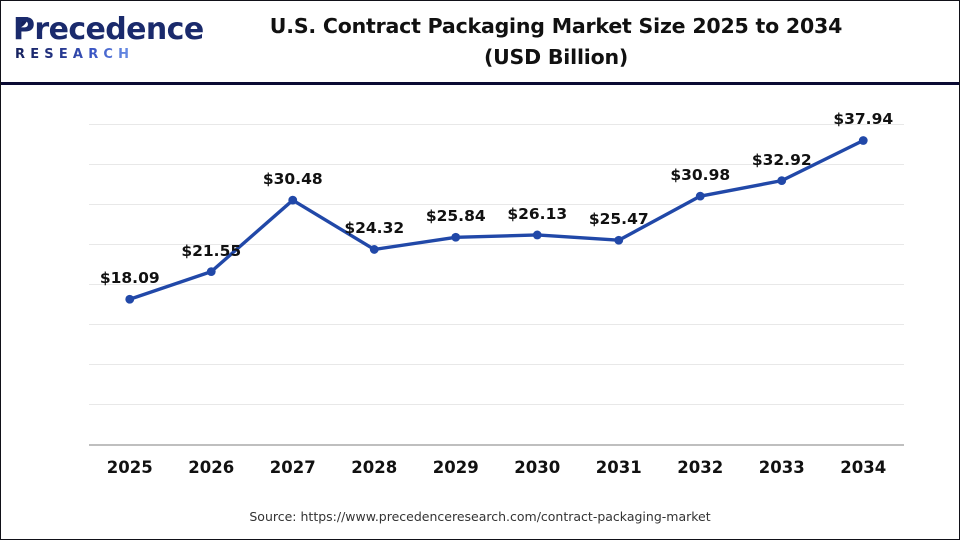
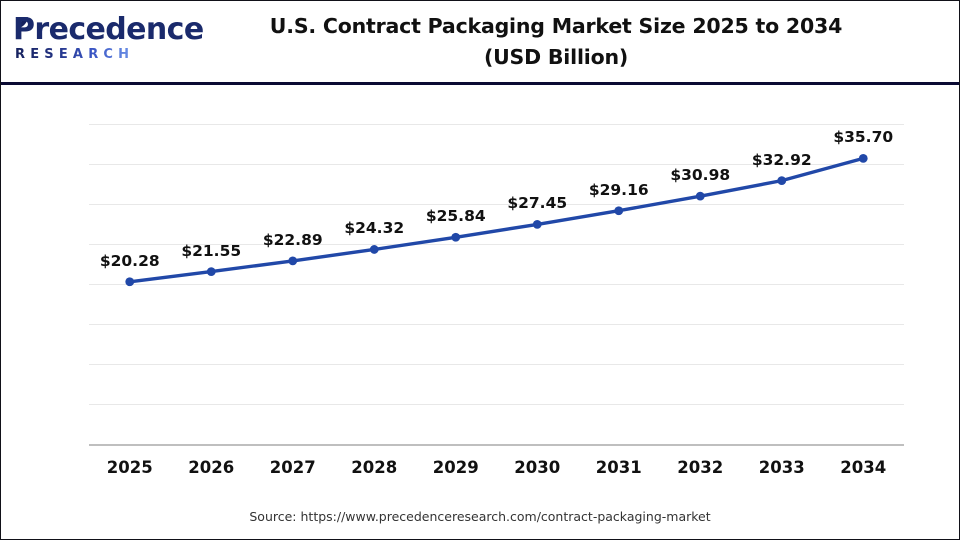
2025: $18.09 -> $20.28
2027: $30.48 -> $22.89
2030: $26.13 -> $27.45
2031: $25.47 -> $29.16
2034: $37.94 -> $35.70
